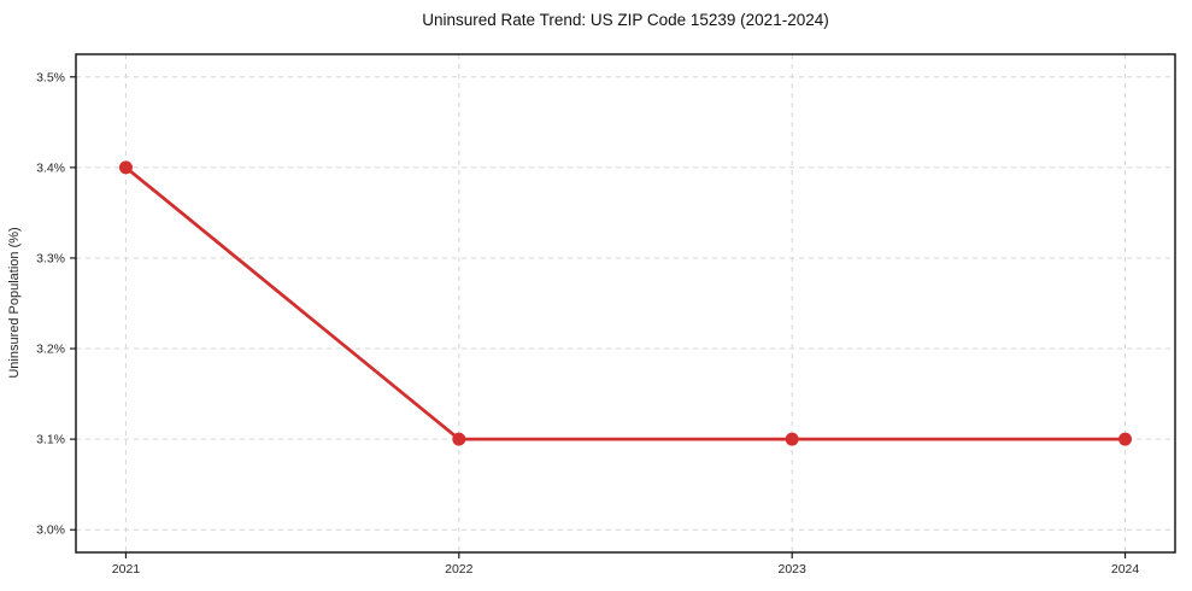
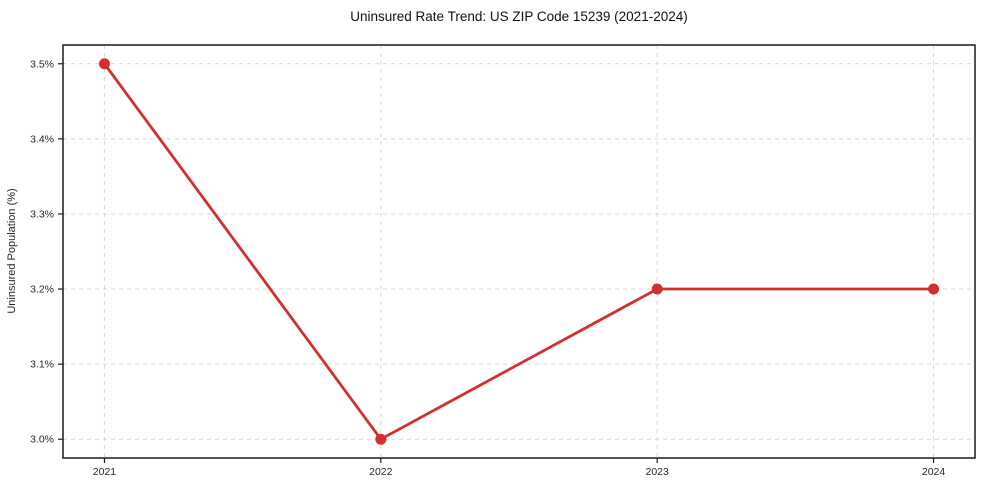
2021: 3.4% -> 3.5%
2022: 3.1% -> 3.0%
2023: 3.1% -> 3.2%
2024: 3.1% -> 3.2%
